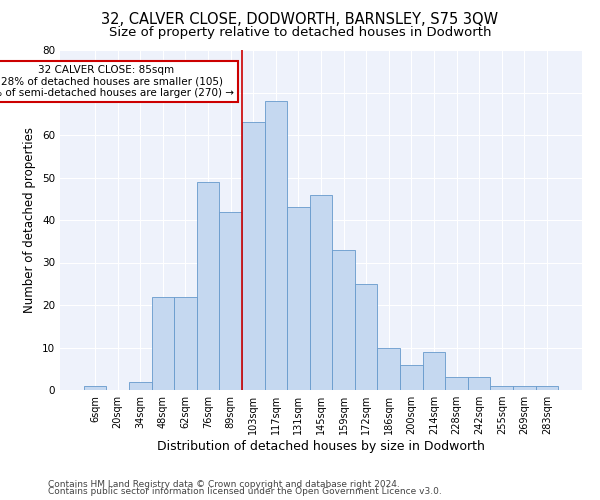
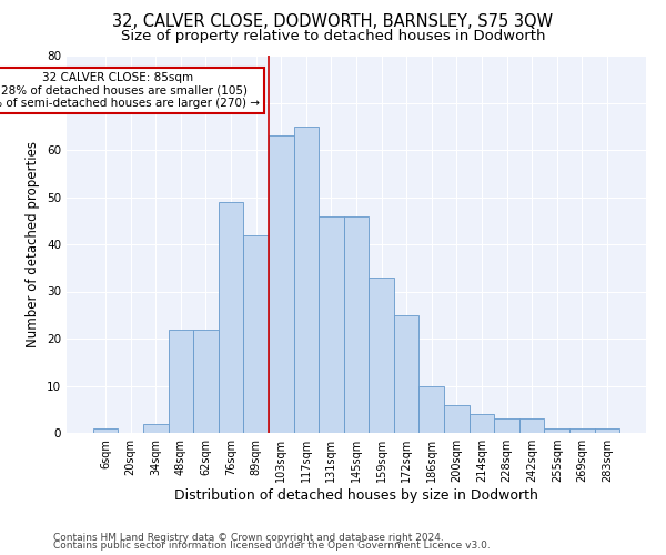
117sqm: 68 -> 65
131sqm: 43 -> 46
214sqm: 9 -> 4
